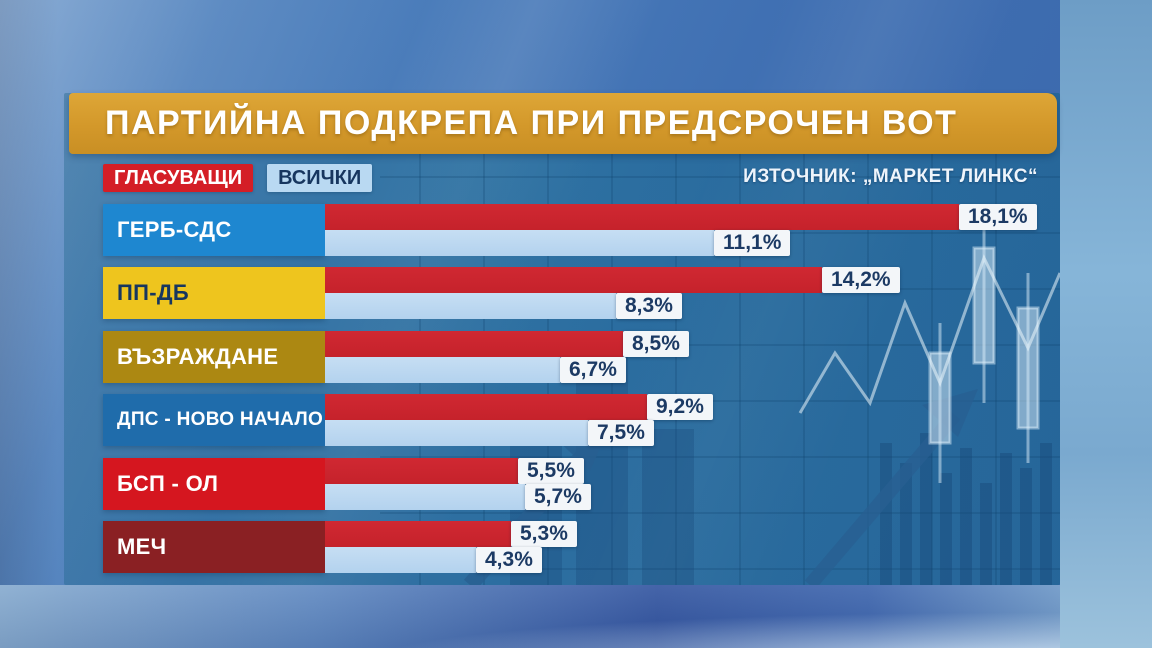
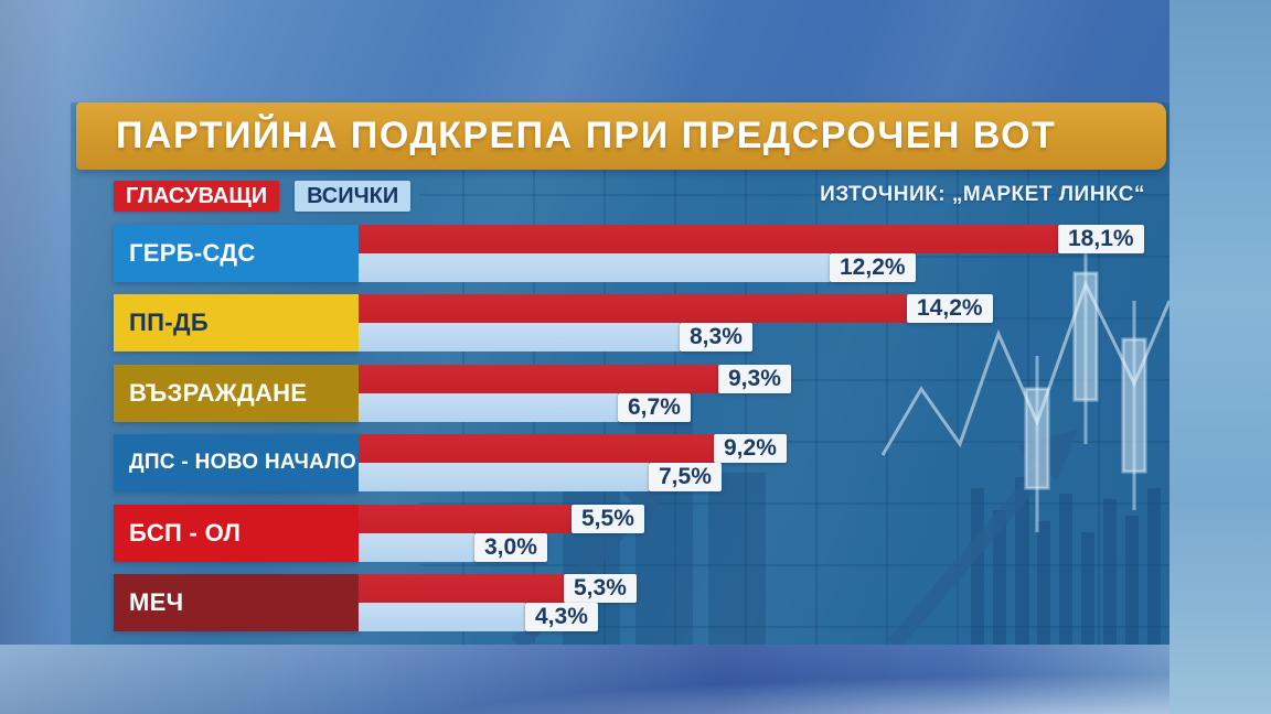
ВСИЧКИ/ГЕРБ-СДС: 11,1% -> 12,2%
ГЛАСУВАЩИ/ВЪЗРАЖДАНЕ: 8,5% -> 9,3%
ВСИЧКИ/БСП - ОЛ: 5,7% -> 3,0%
